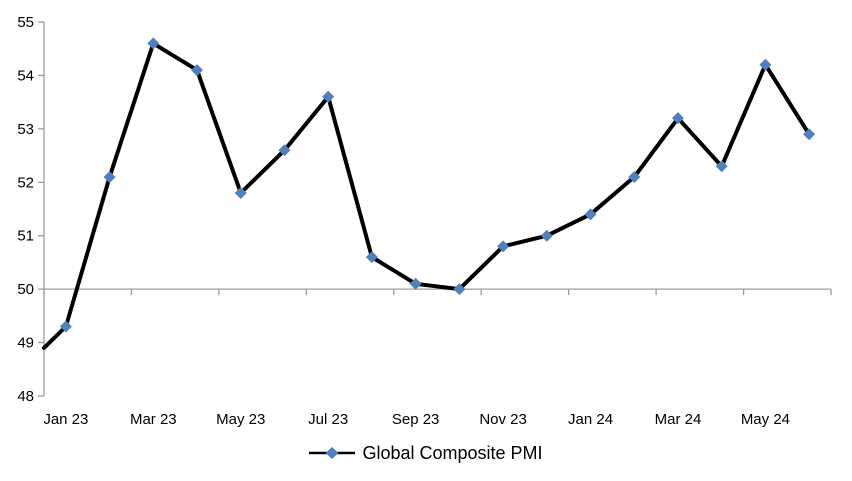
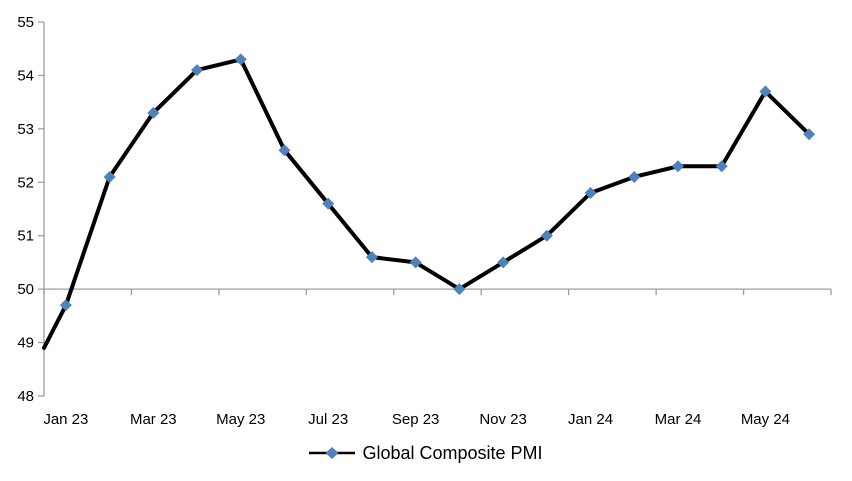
Jan 23: 49.3 -> 49.7
Mar 23: 54.6 -> 53.3
May 23: 51.8 -> 54.3
Jul 23: 53.6 -> 51.6
Sep 23: 50.1 -> 50.5
Nov 23: 50.8 -> 50.5
Jan 24: 51.4 -> 51.8
Mar 24: 53.2 -> 52.3
May 24: 54.2 -> 53.7
